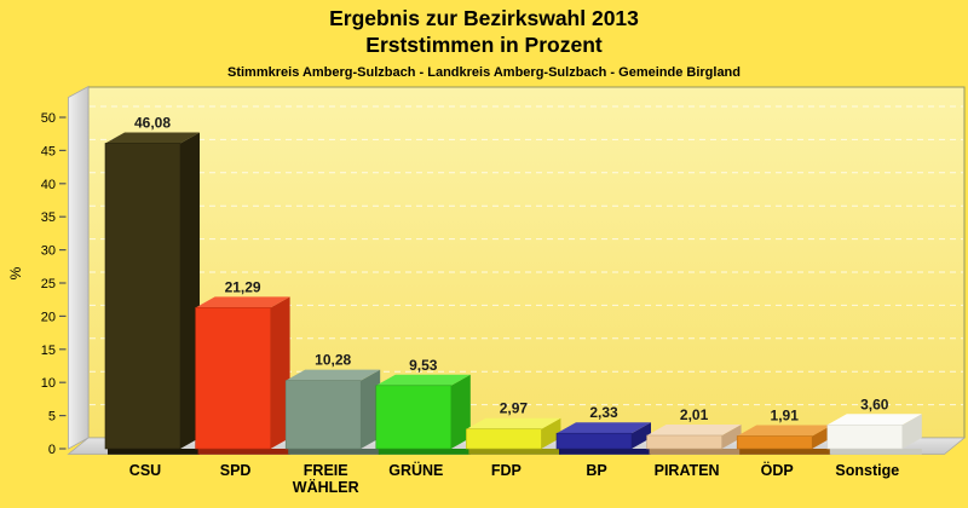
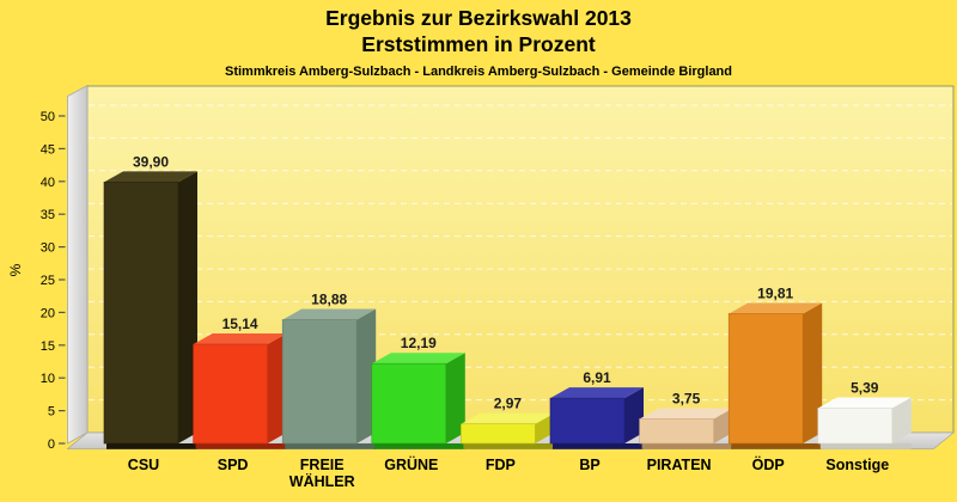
CSU: 46,08 -> 39,90
SPD: 21,29 -> 15,14
FREIE WÄHLER: 10,28 -> 18,88
GRÜNE: 9,53 -> 12,19
BP: 2,33 -> 6,91
PIRATEN: 2,01 -> 3,75
ÖDP: 1,91 -> 19,81
Sonstige: 3,60 -> 5,39
